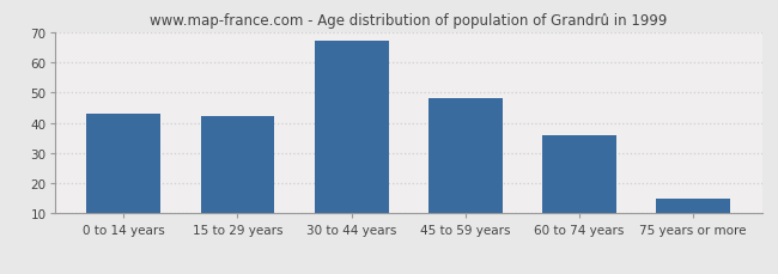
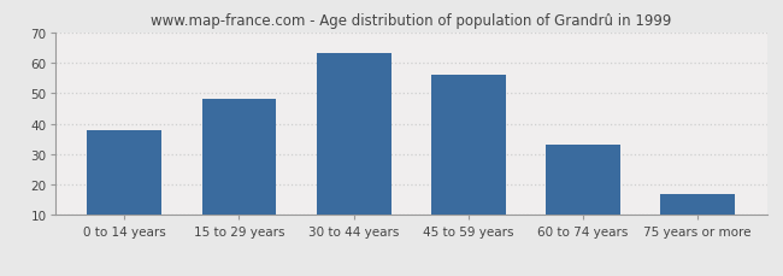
0 to 14 years: 43 -> 38
15 to 29 years: 42 -> 48
30 to 44 years: 67 -> 63
45 to 59 years: 48 -> 56
60 to 74 years: 36 -> 33
75 years or more: 15 -> 17
